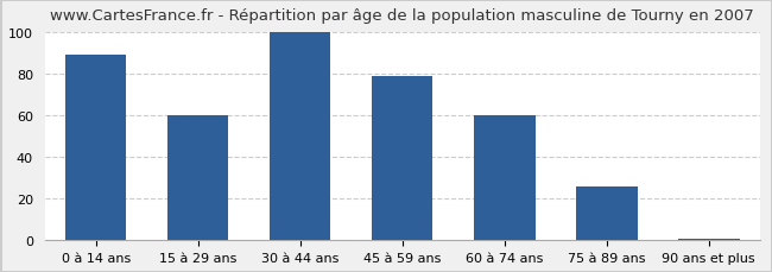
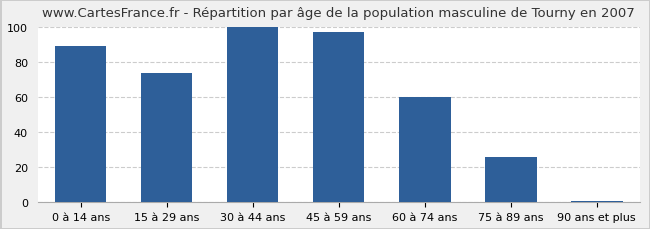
15 à 29 ans: 60 -> 74
45 à 59 ans: 79 -> 97
